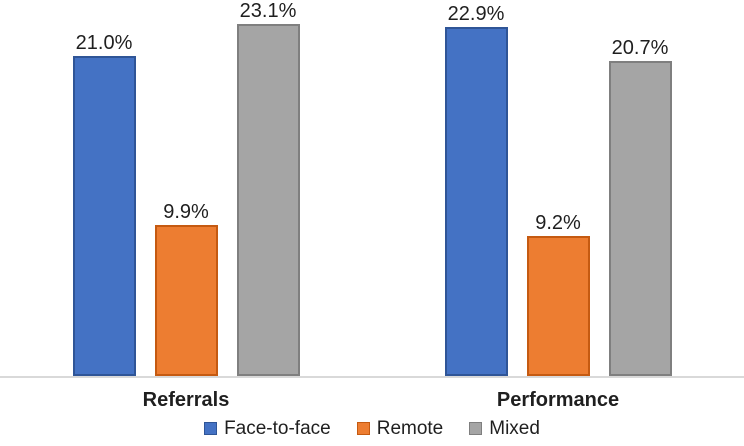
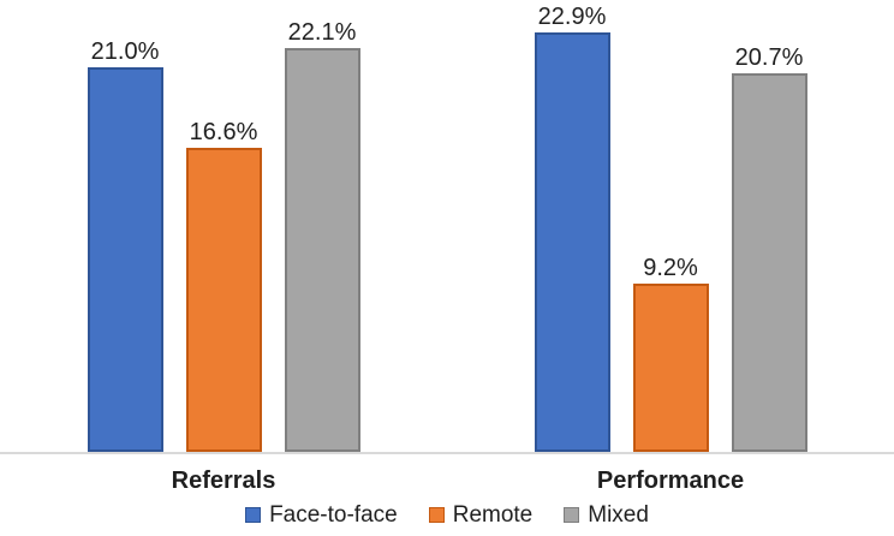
Remote/Referrals: 9.9% -> 16.6%
Mixed/Referrals: 23.1% -> 22.1%
